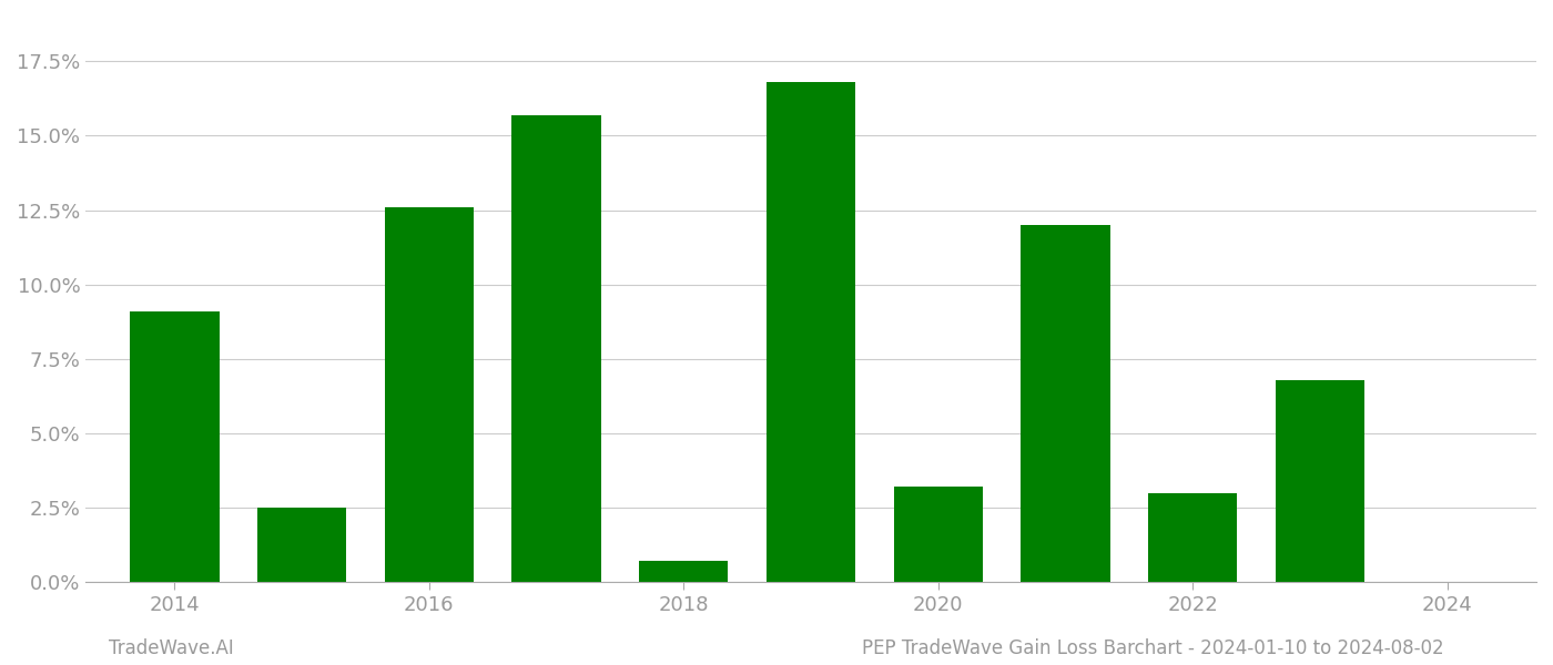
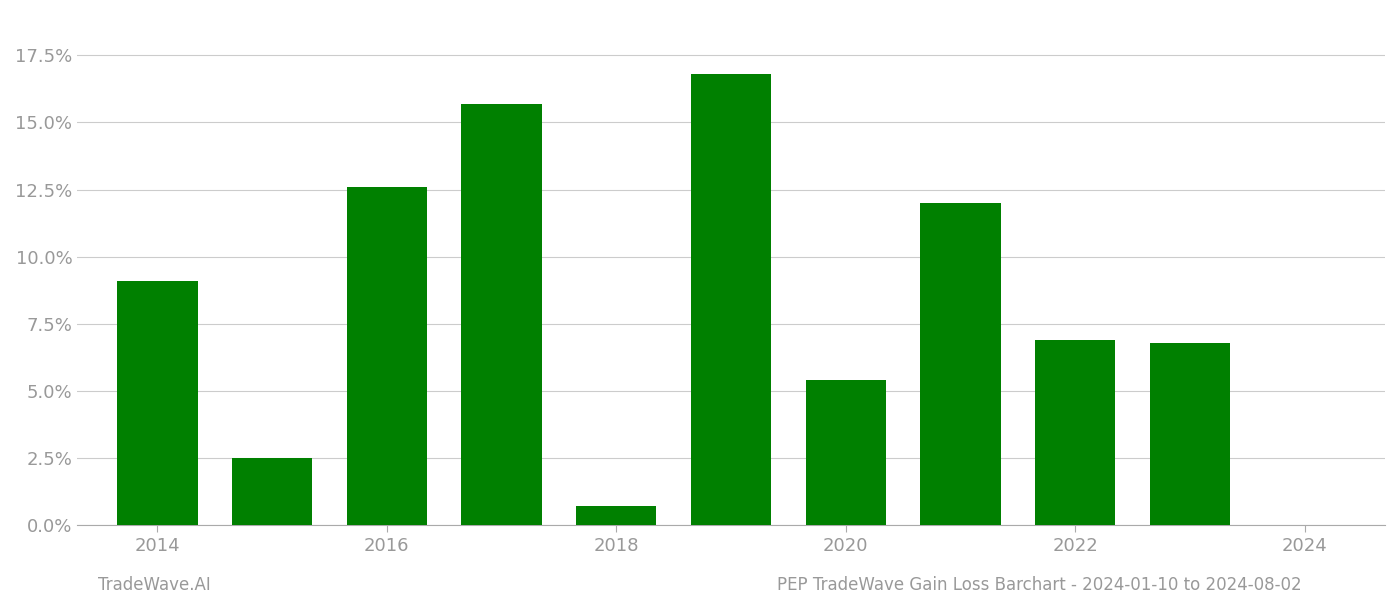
2020: 3.2% -> 5.4%
2022: 3.0% -> 6.9%
